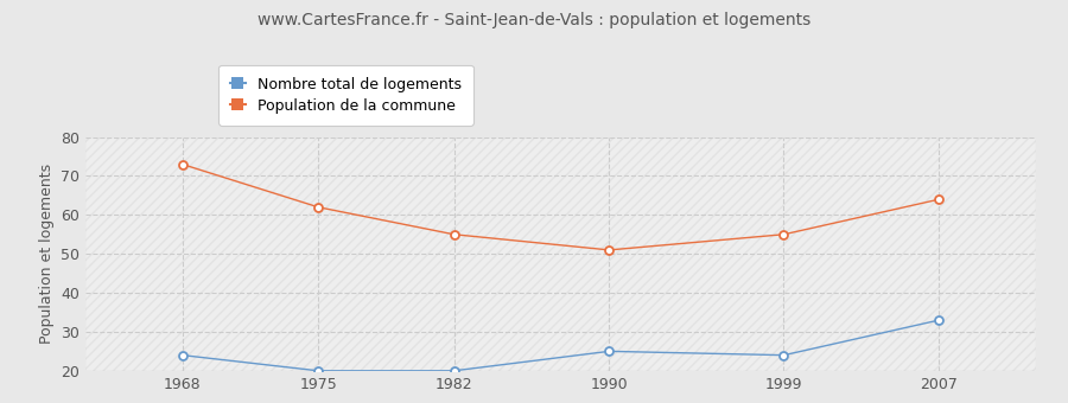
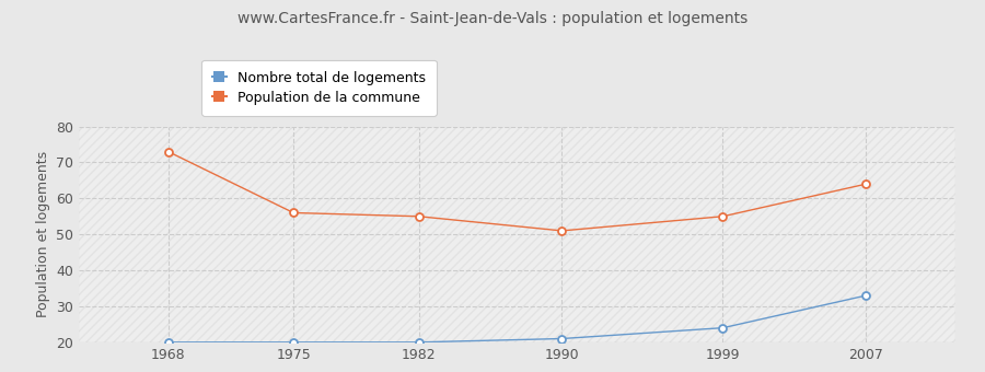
Nombre total de logements/1968: 24 -> 20
Population de la commune/1975: 62 -> 56
Nombre total de logements/1990: 25 -> 21
